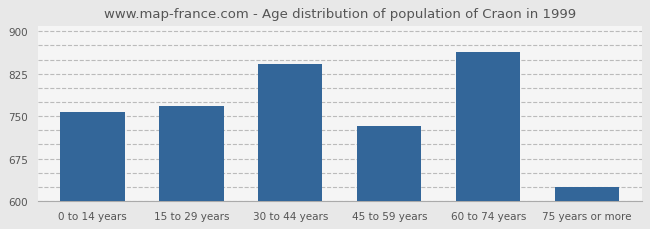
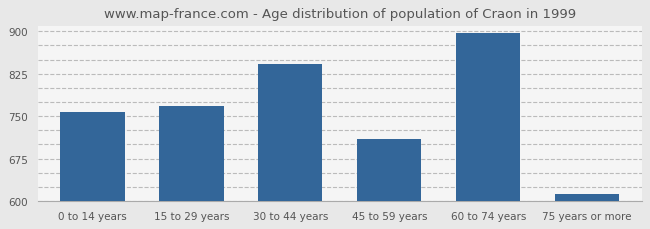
45 to 59 years: 732 -> 710
60 to 74 years: 864 -> 897
75 years or more: 624 -> 612
